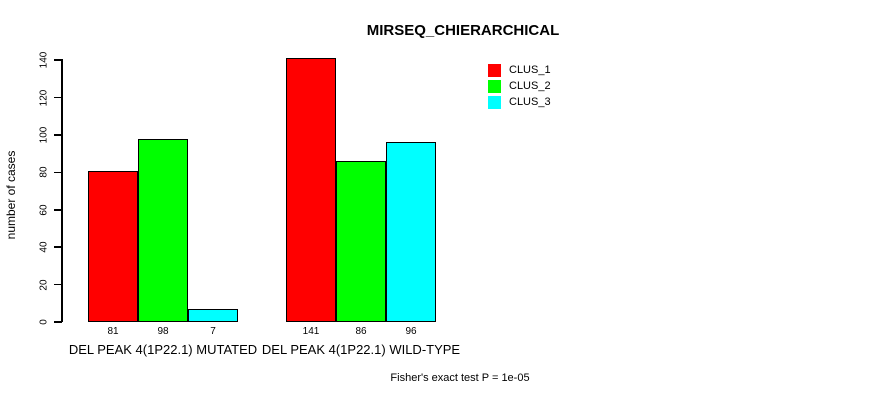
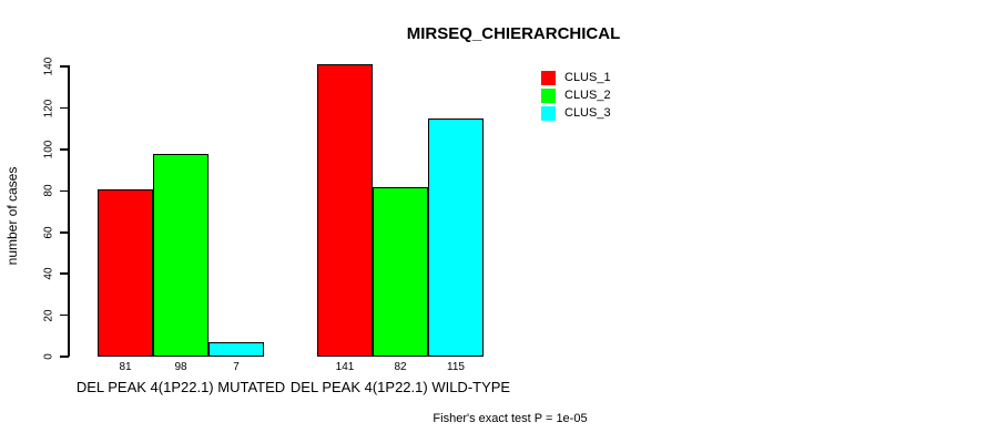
CLUS_2/DEL PEAK 4(1P22.1) WILD-TYPE: 86 -> 82
CLUS_3/DEL PEAK 4(1P22.1) WILD-TYPE: 96 -> 115
